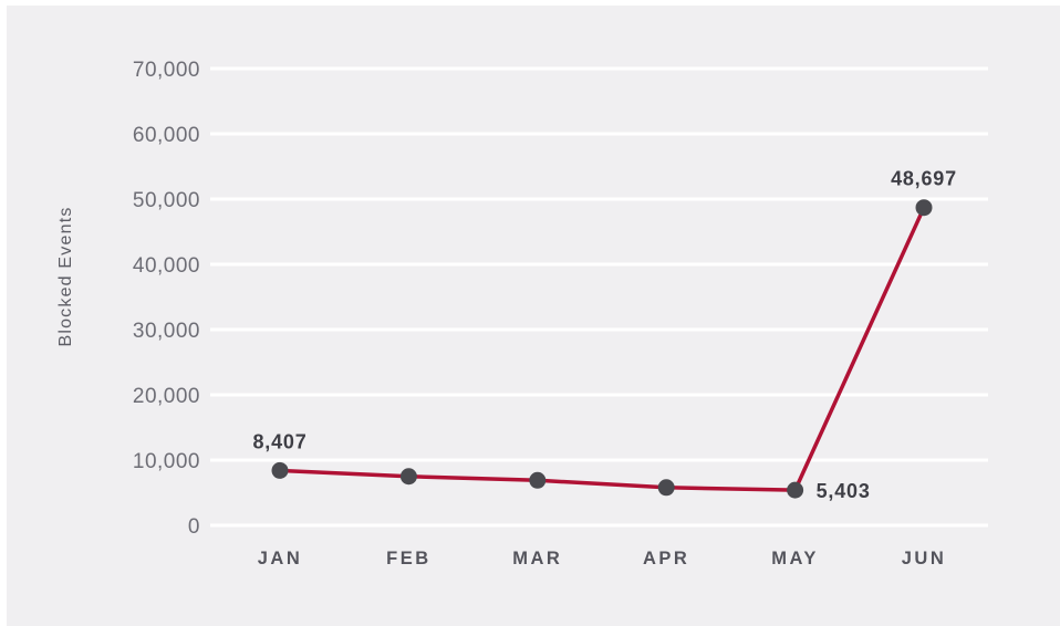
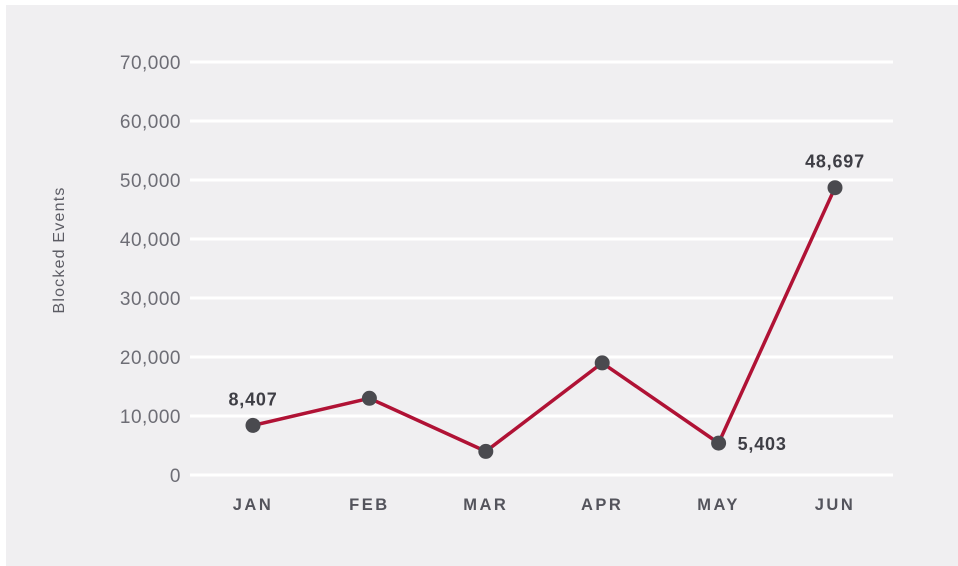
FEB: 8000 -> 13000
MAR: 7000 -> 4000
APR: 6000 -> 19000
